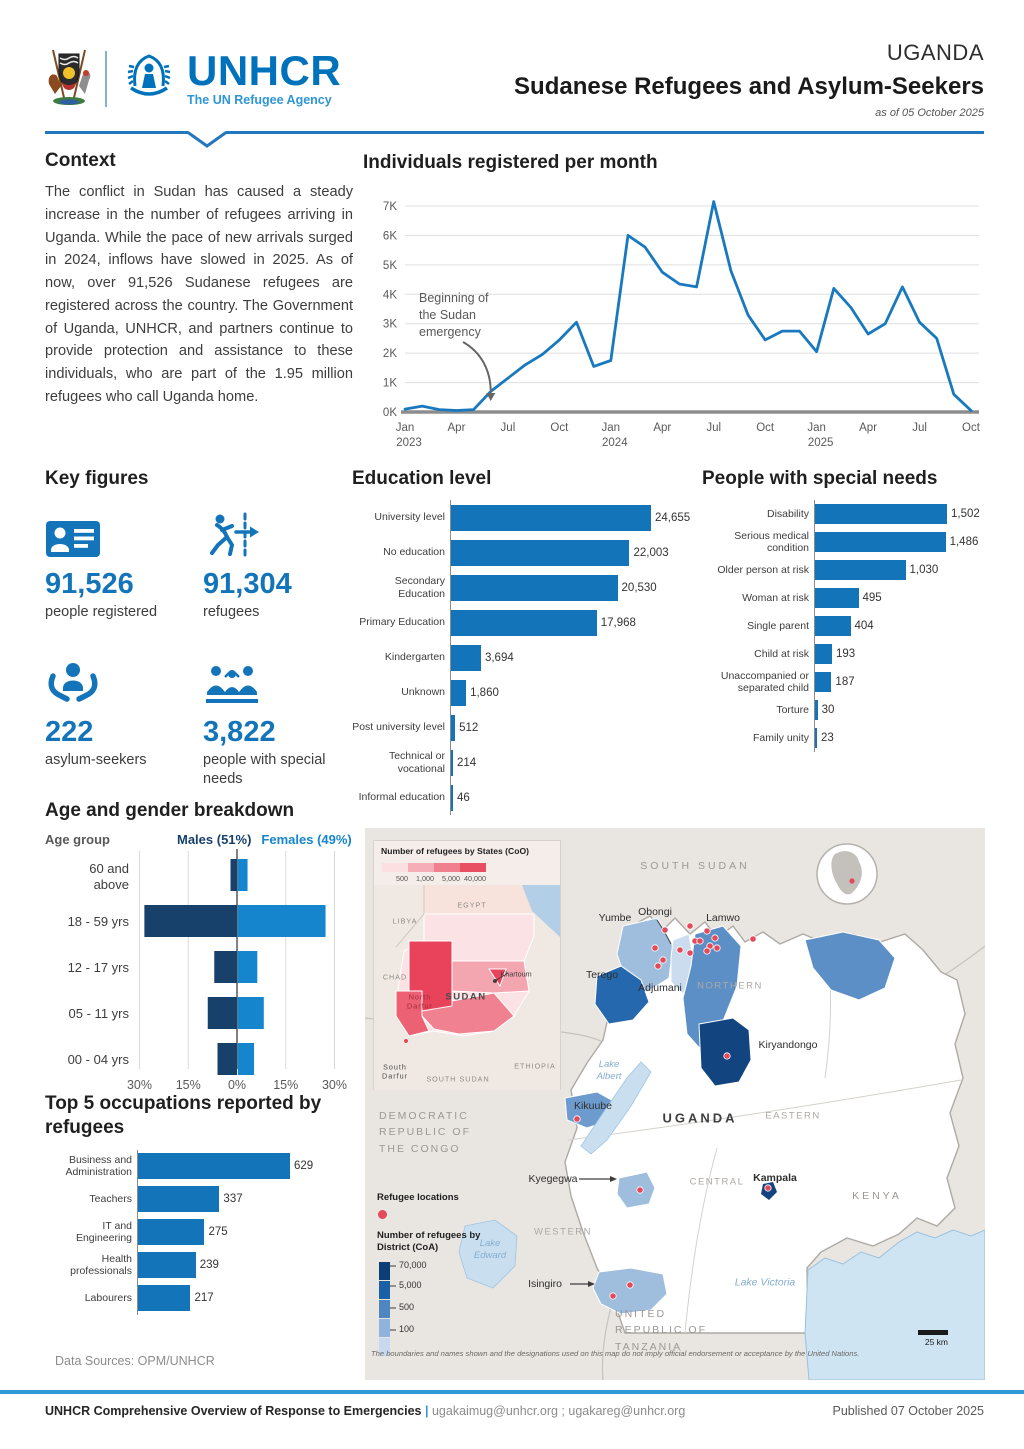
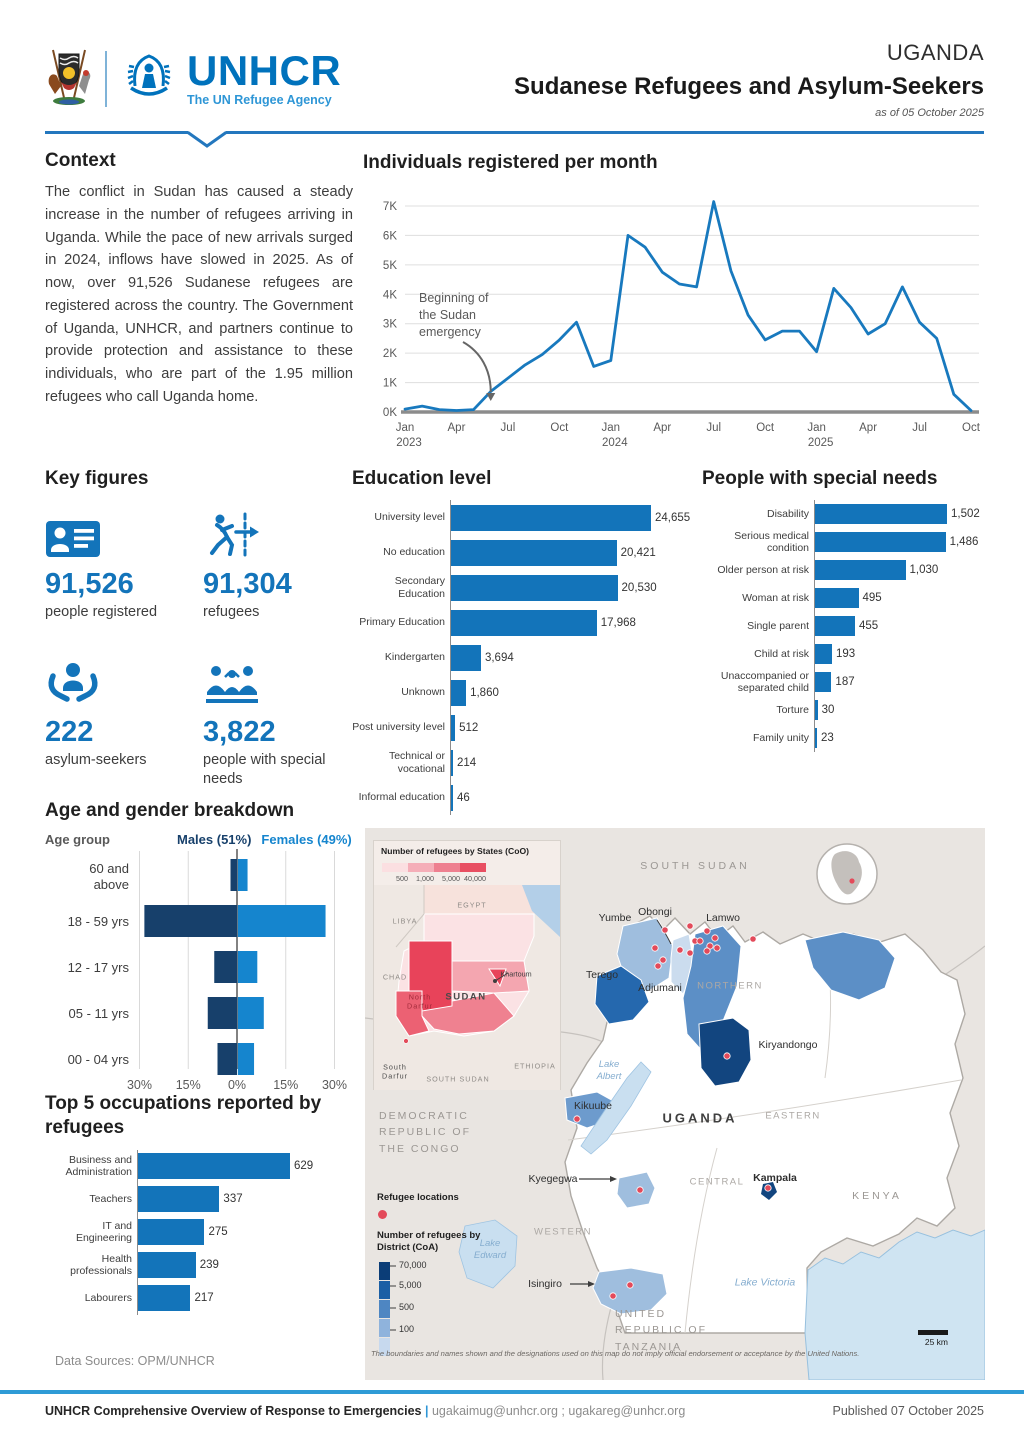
Education level/No education: 22,003 -> 20,421
People with special needs/Single parent: 404 -> 455
